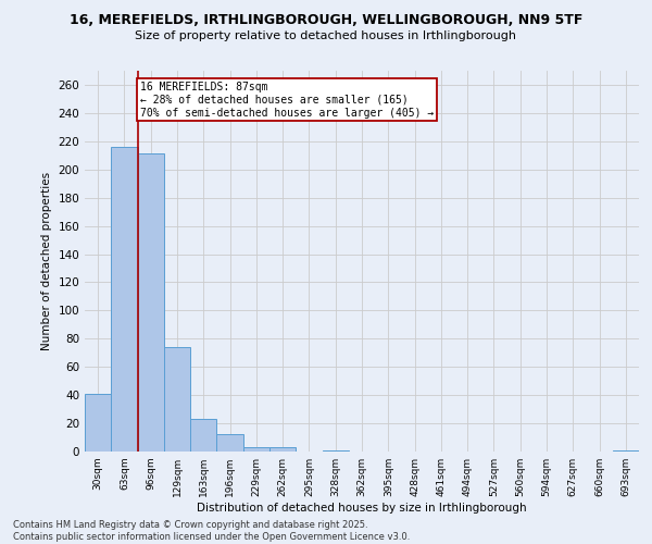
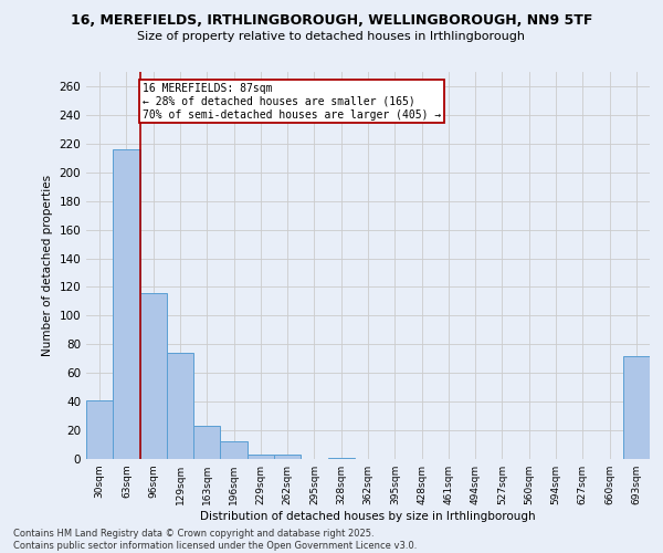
96sqm: 211 -> 116
693sqm: 1 -> 72
